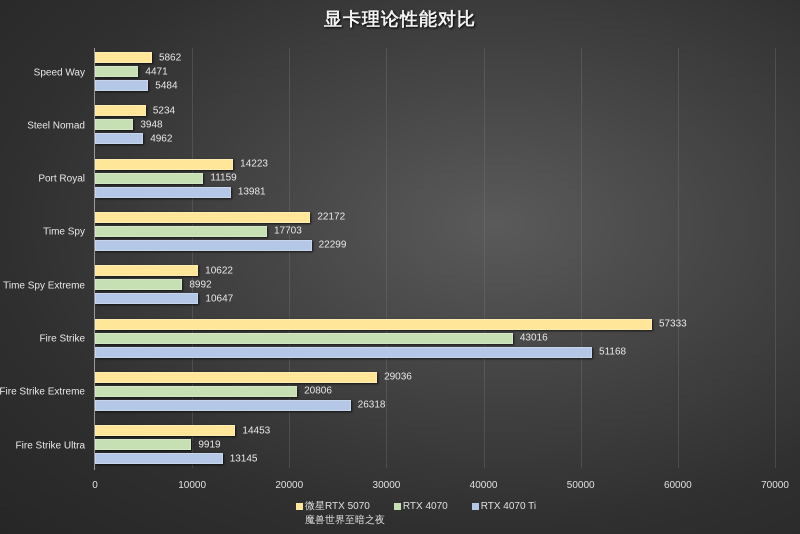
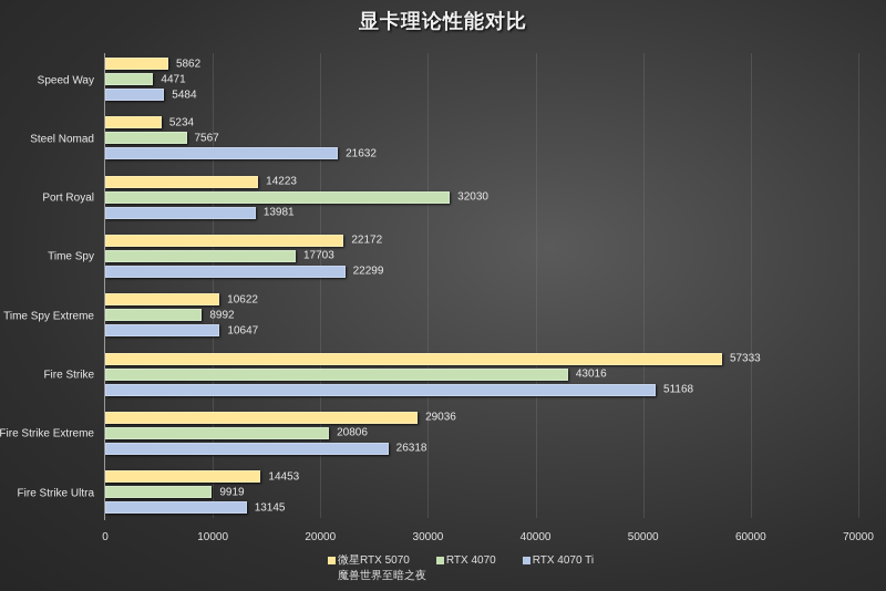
RTX 4070/Steel Nomad: 3948 -> 7567
RTX 4070 Ti/Steel Nomad: 4962 -> 21632
RTX 4070/Port Royal: 11159 -> 32030
